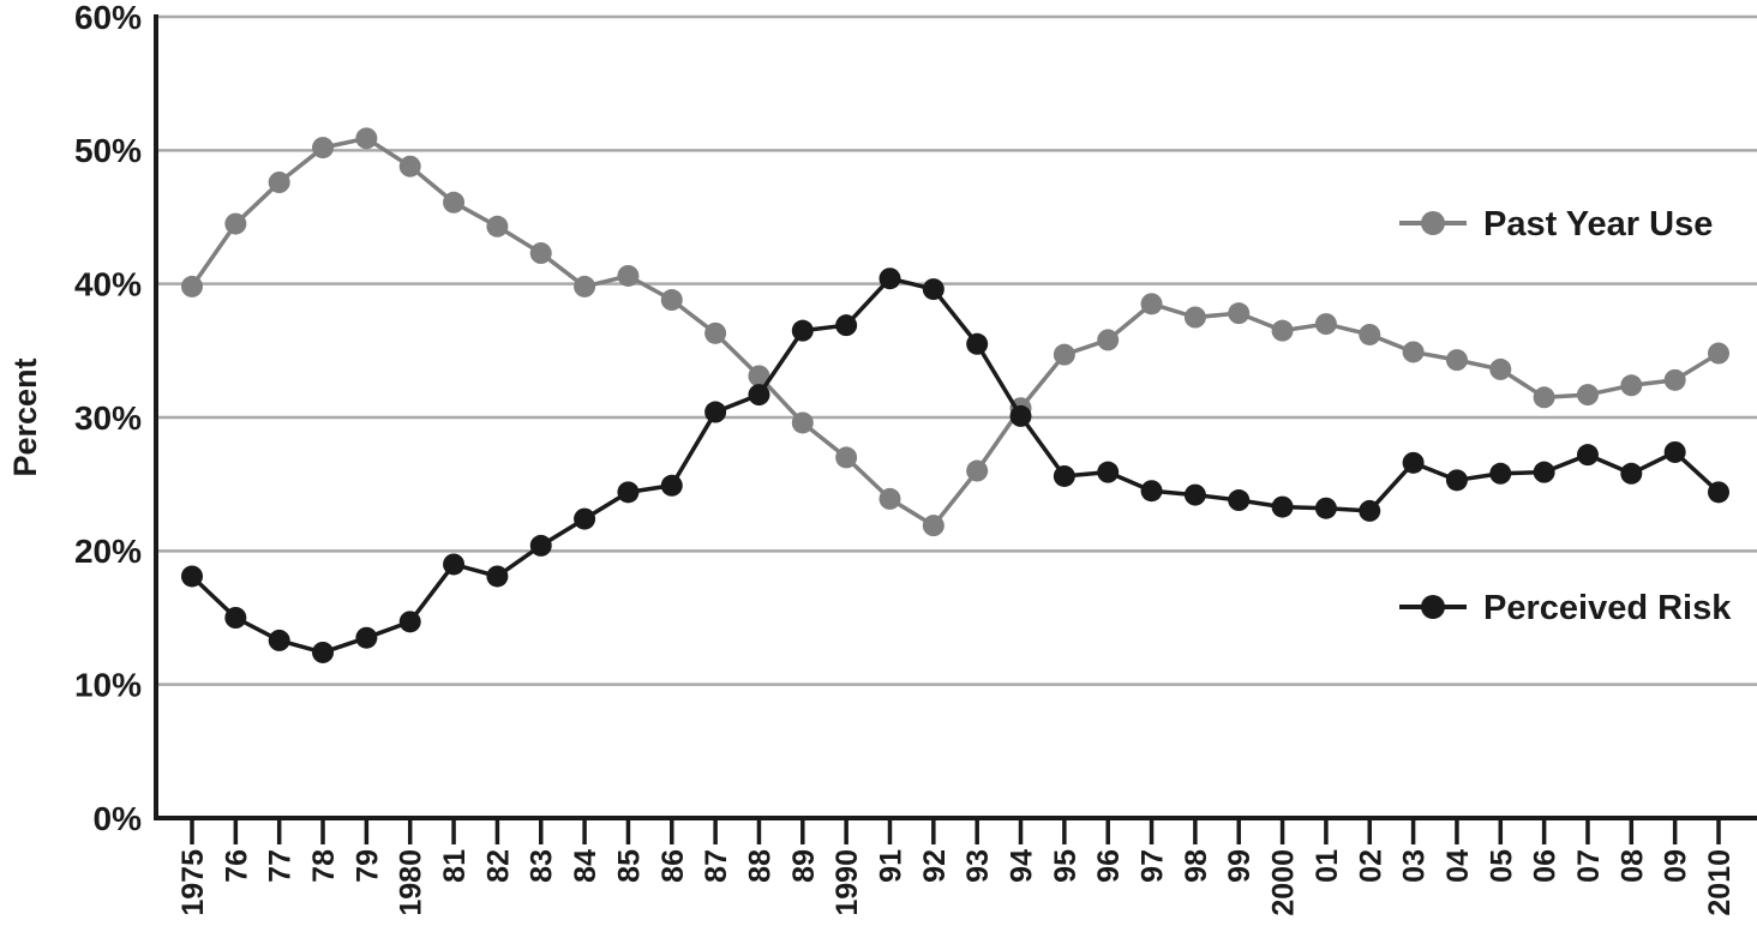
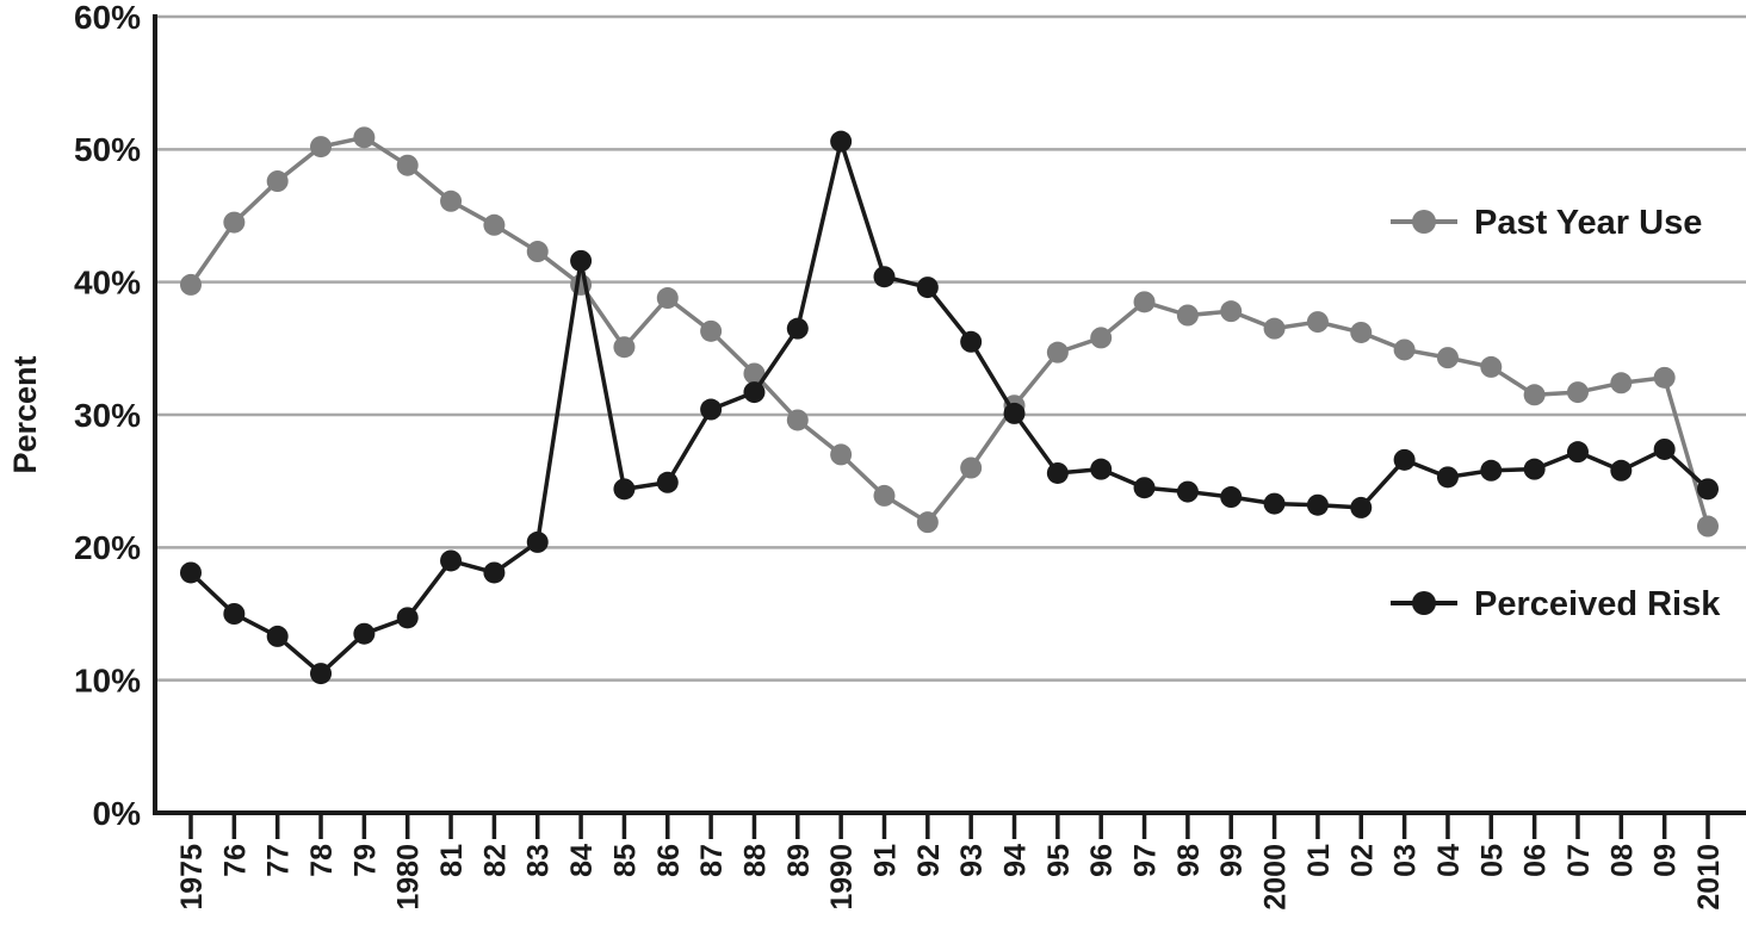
Perceived Risk/78: 12.4% -> 10.5%
Perceived Risk/84: 22.4% -> 41.6%
Past Year Use/85: 40.6% -> 35.1%
Perceived Risk/1990: 36.9% -> 50.6%
Past Year Use/2010: 34.8% -> 21.6%
